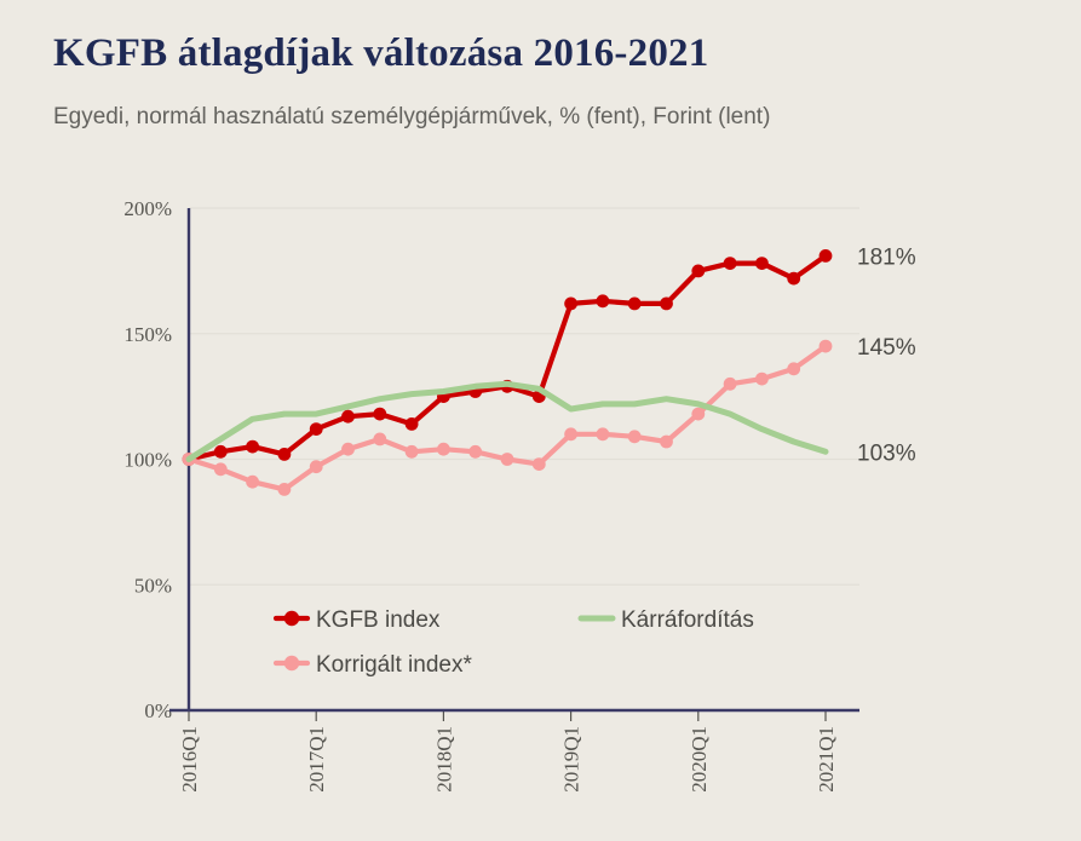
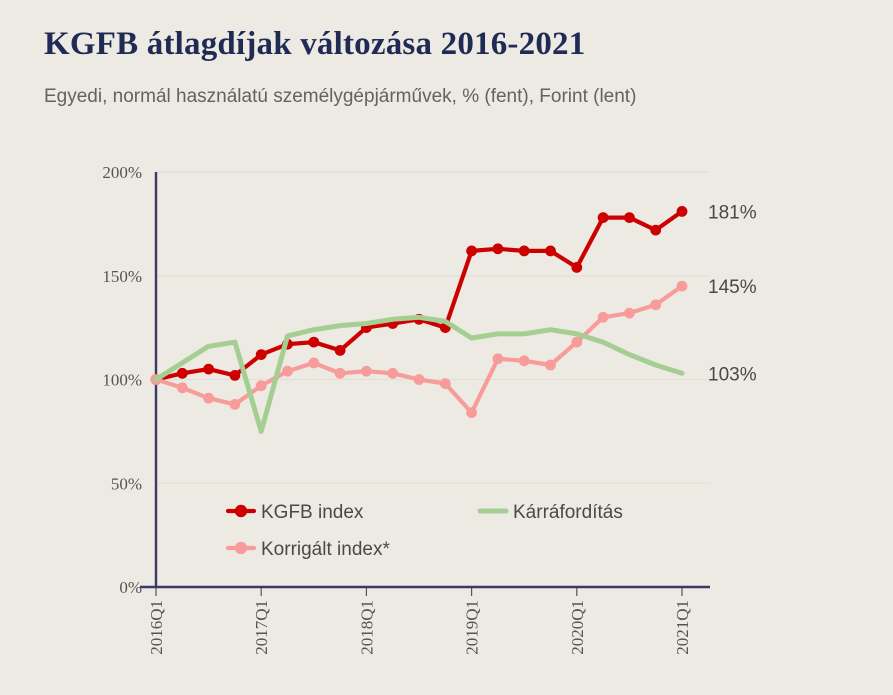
Kárráfordítás/2017Q1: 118% -> 75%
Korrigált index*/2019Q1: 110% -> 84%
KGFB index/2020Q1: 175% -> 154%
